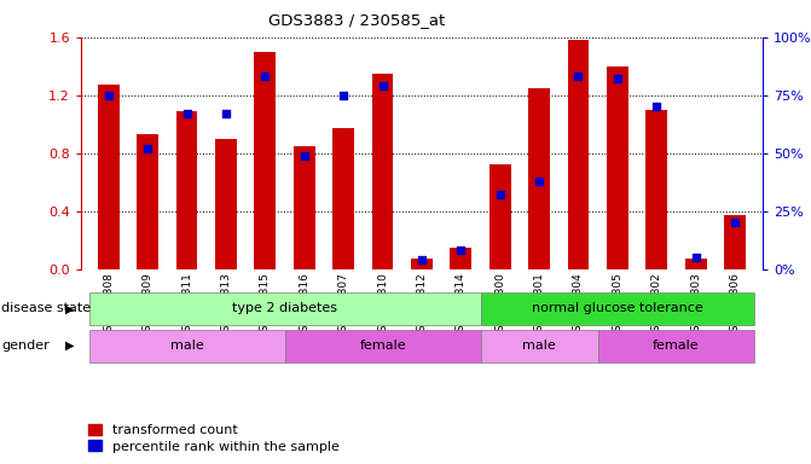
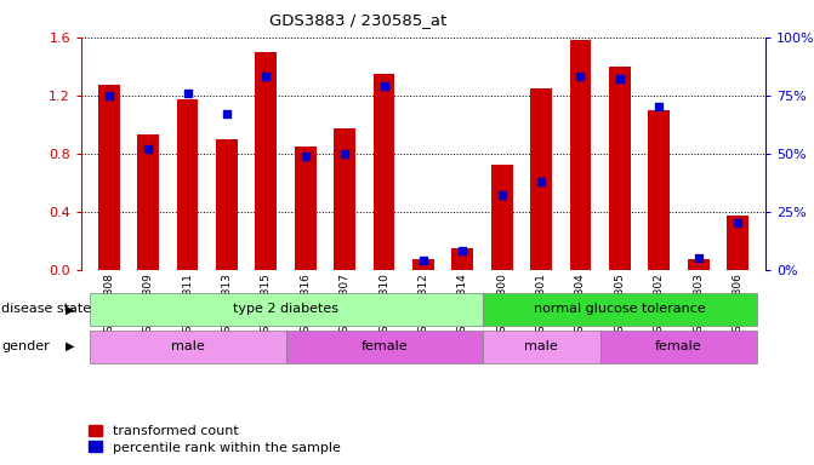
transformed count/GSM572811: 1.09 -> 1.17
percentile rank within the sample/GSM572811: 67% -> 76%
percentile rank within the sample/GSM572807: 75% -> 50%
